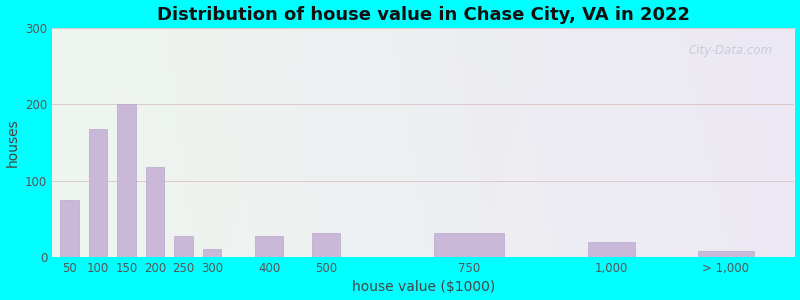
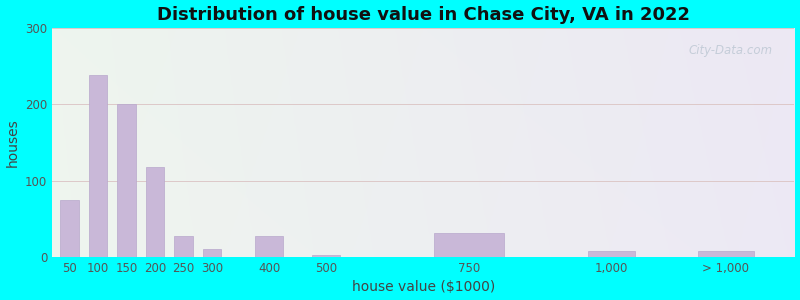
100: 168 -> 238
500: 32 -> 3
1,000: 20 -> 8
